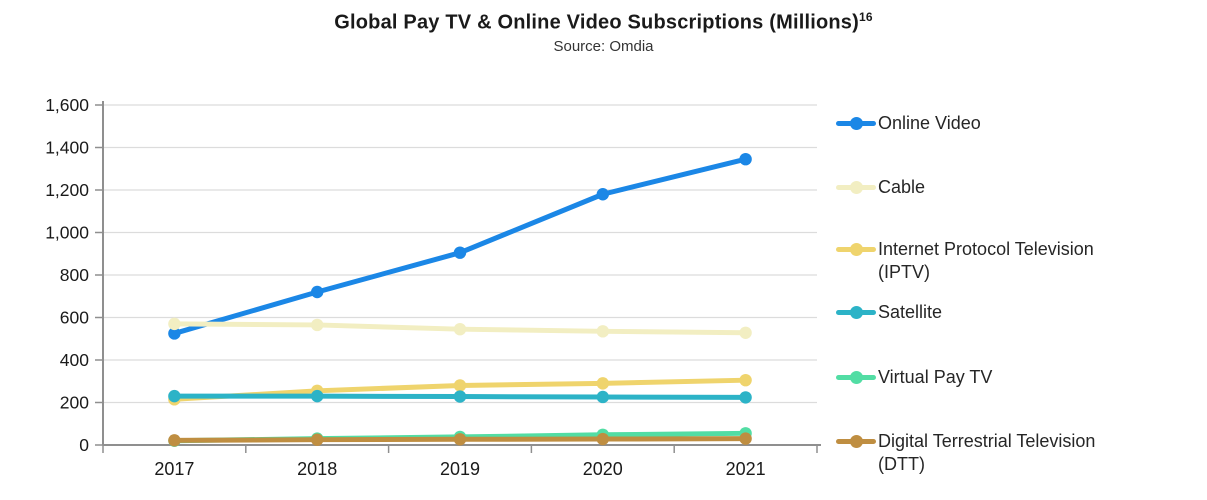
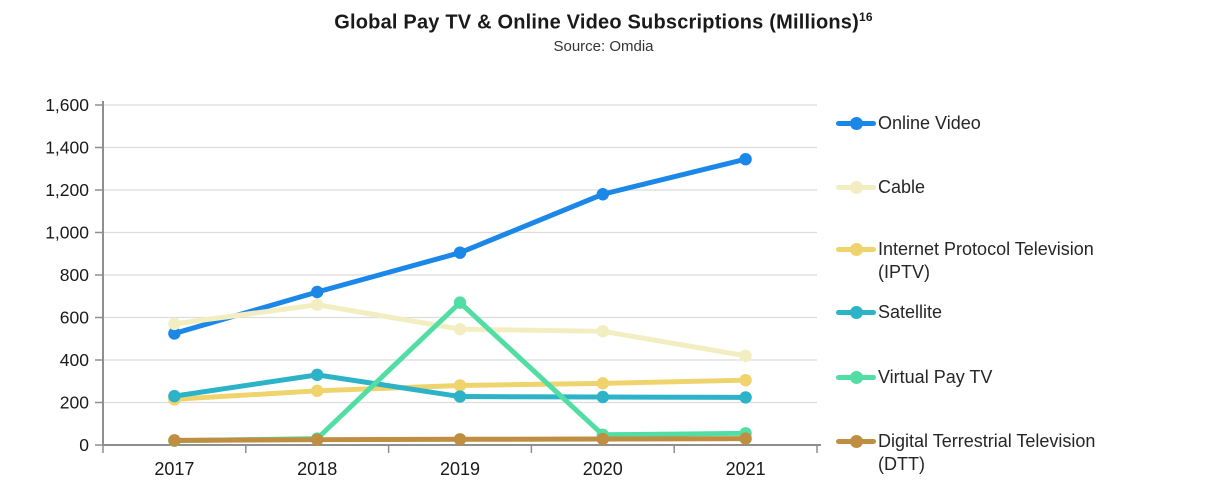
Cable/2018: 560 -> 660
Satellite/2018: 230 -> 330
Virtual Pay TV/2019: 40 -> 670
Cable/2021: 530 -> 420
